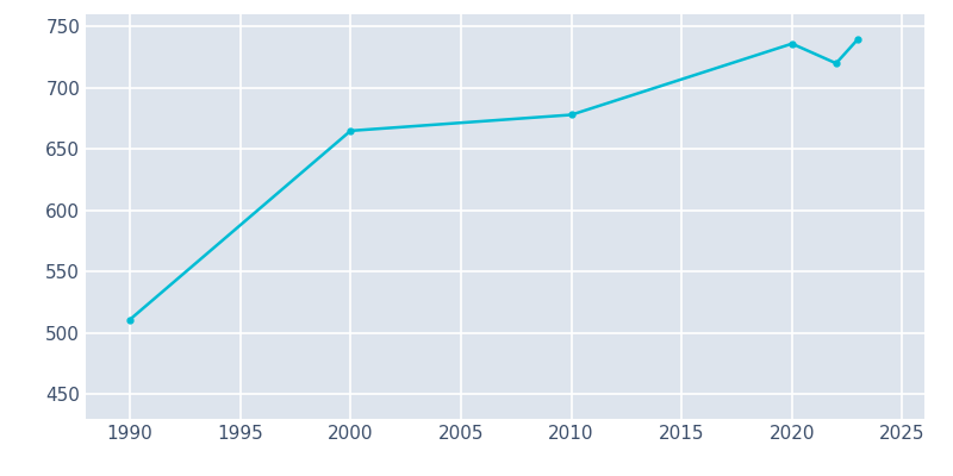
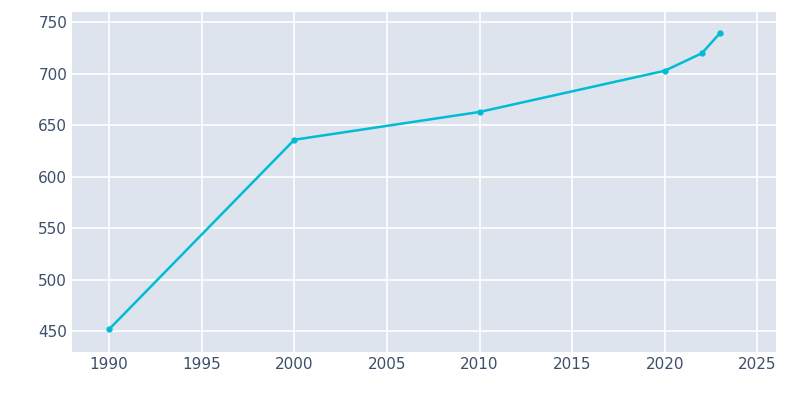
1990: 511 -> 452
2000: 665 -> 636
2010: 678 -> 663
2020: 736 -> 703
